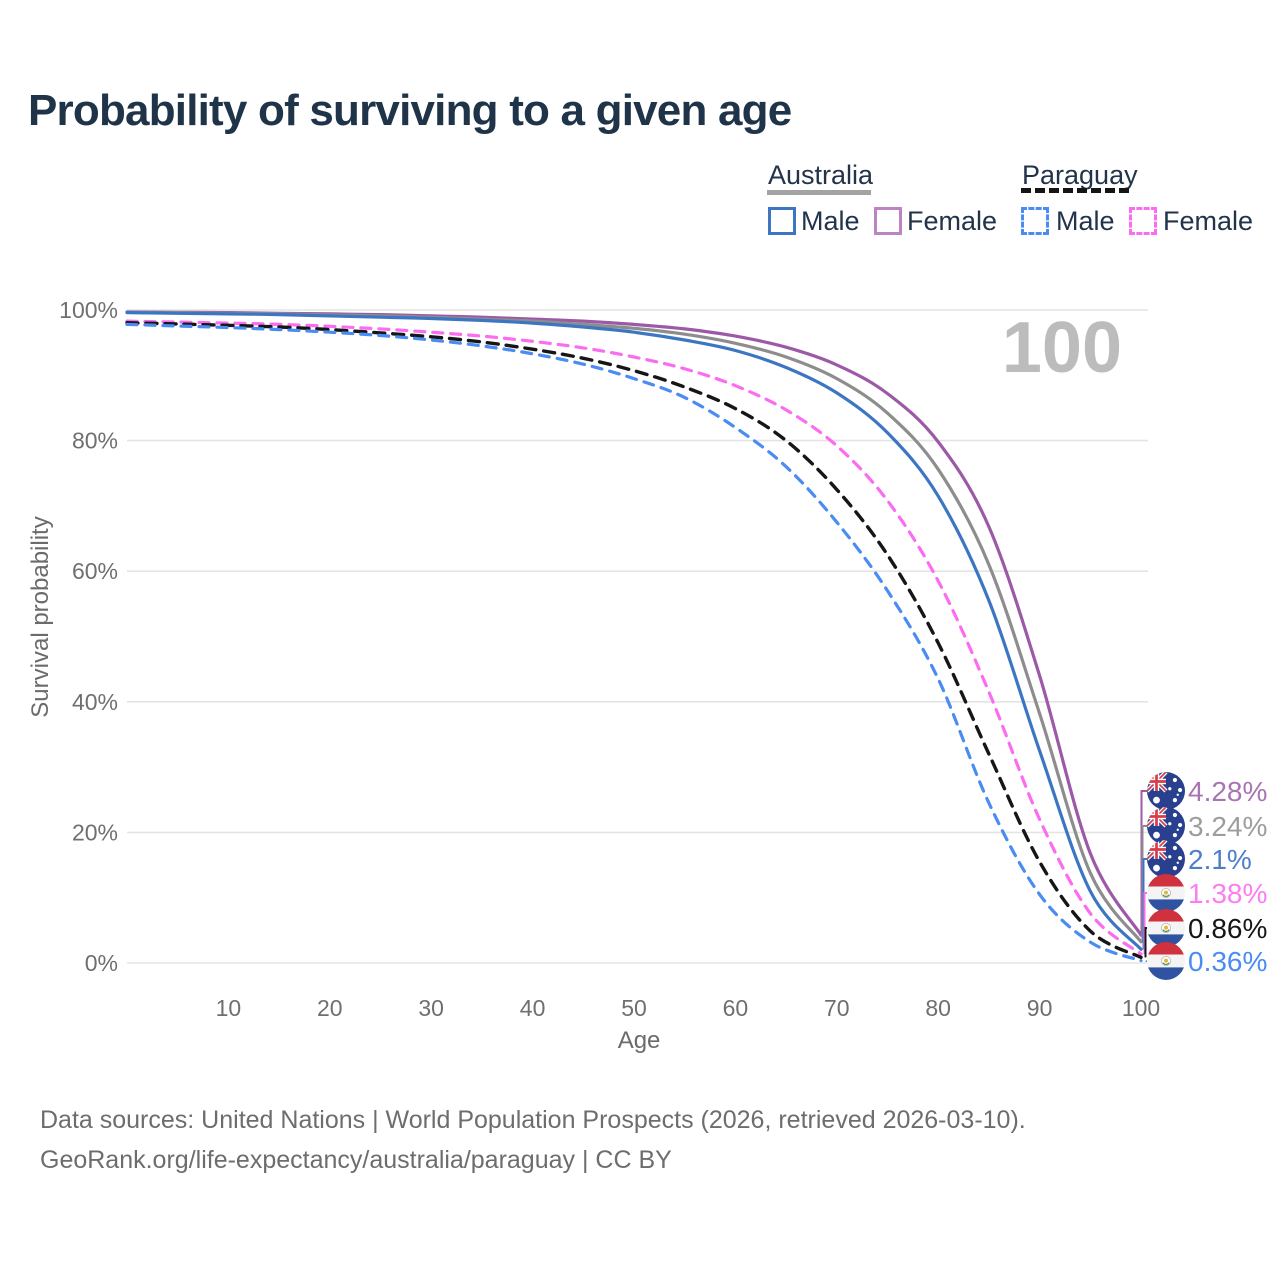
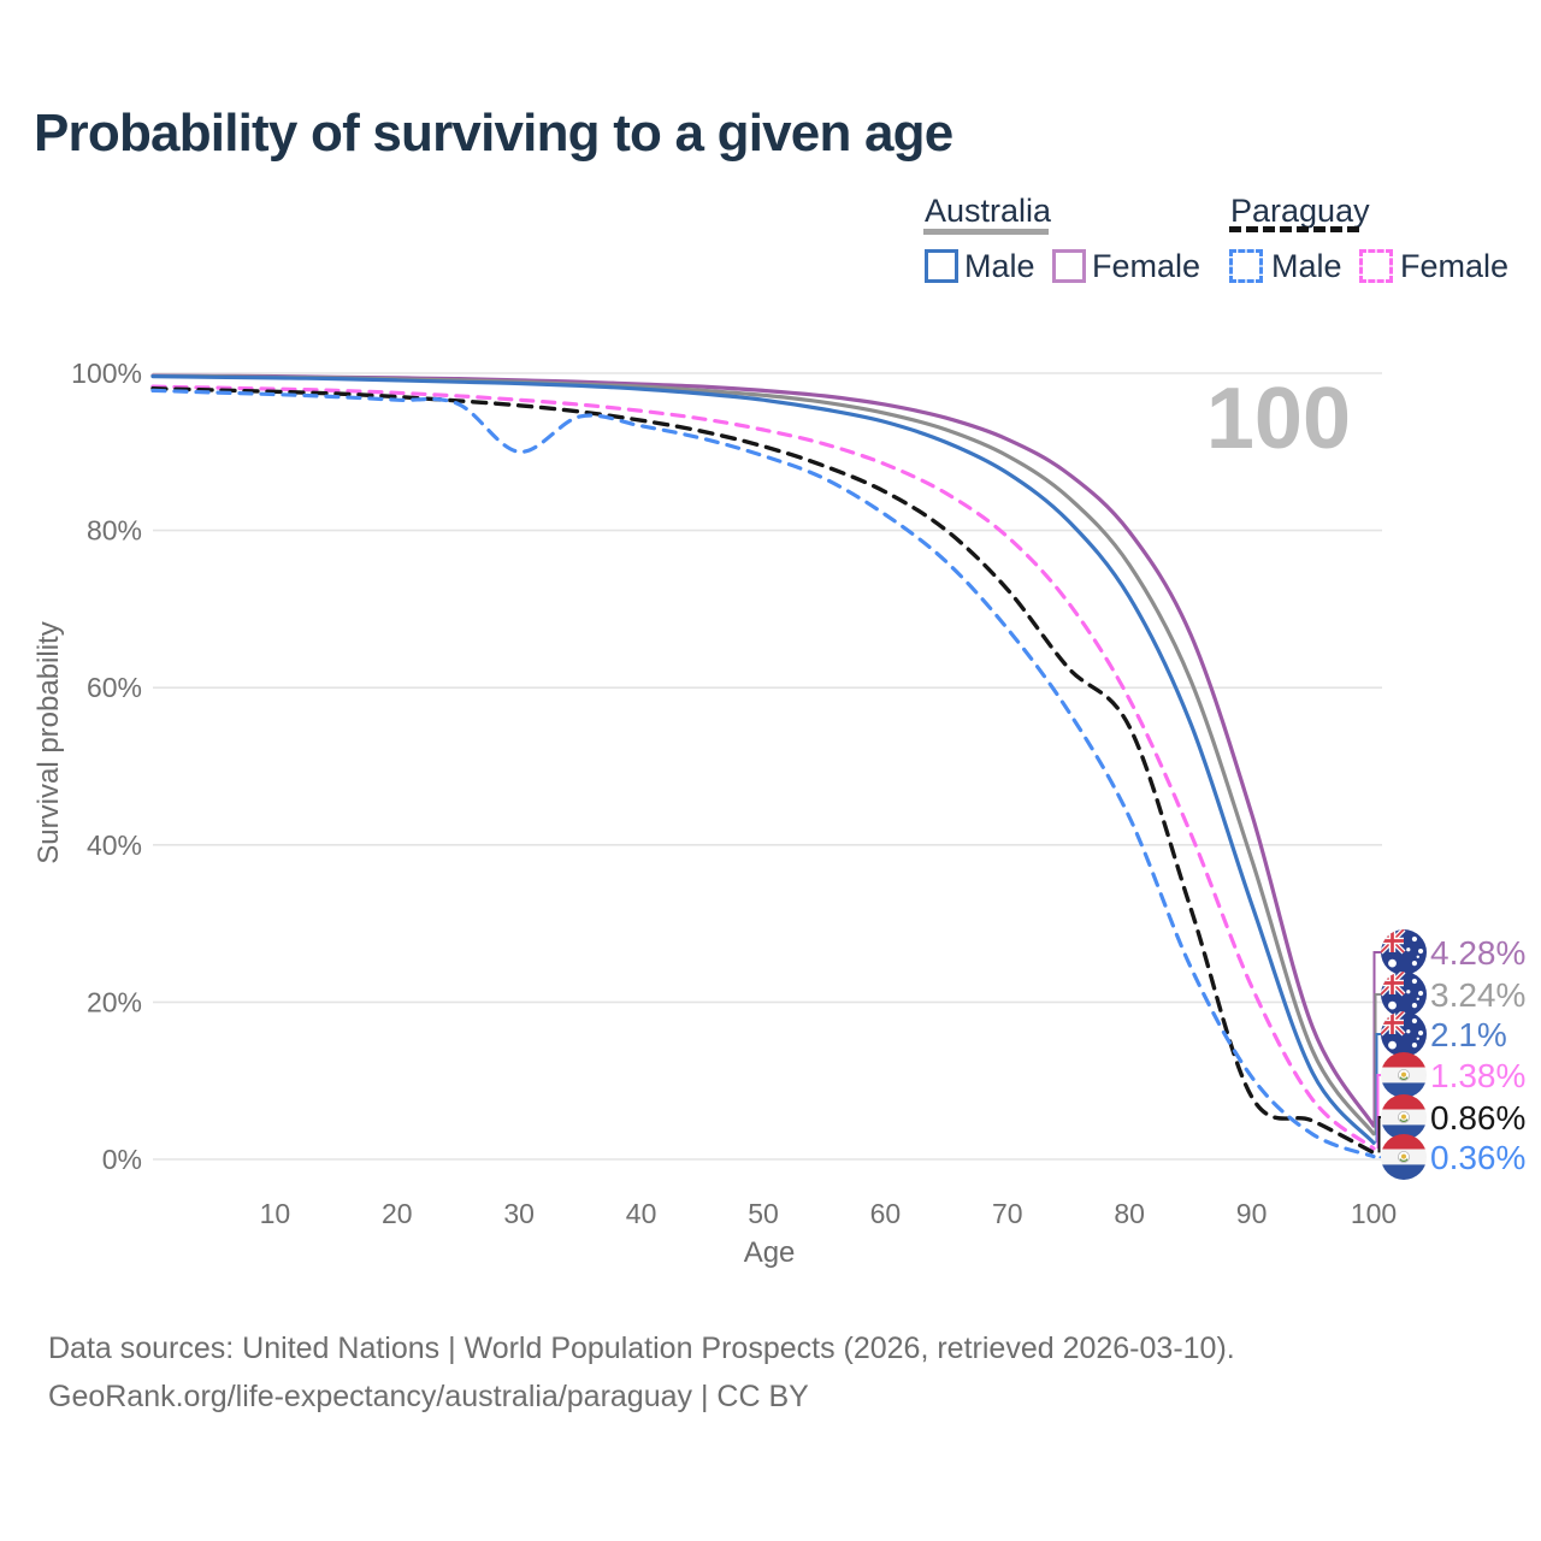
Paraguay Male/30: 95% -> 90%
Paraguay/80: 49% -> 55%
Paraguay/90: 16% -> 8%
